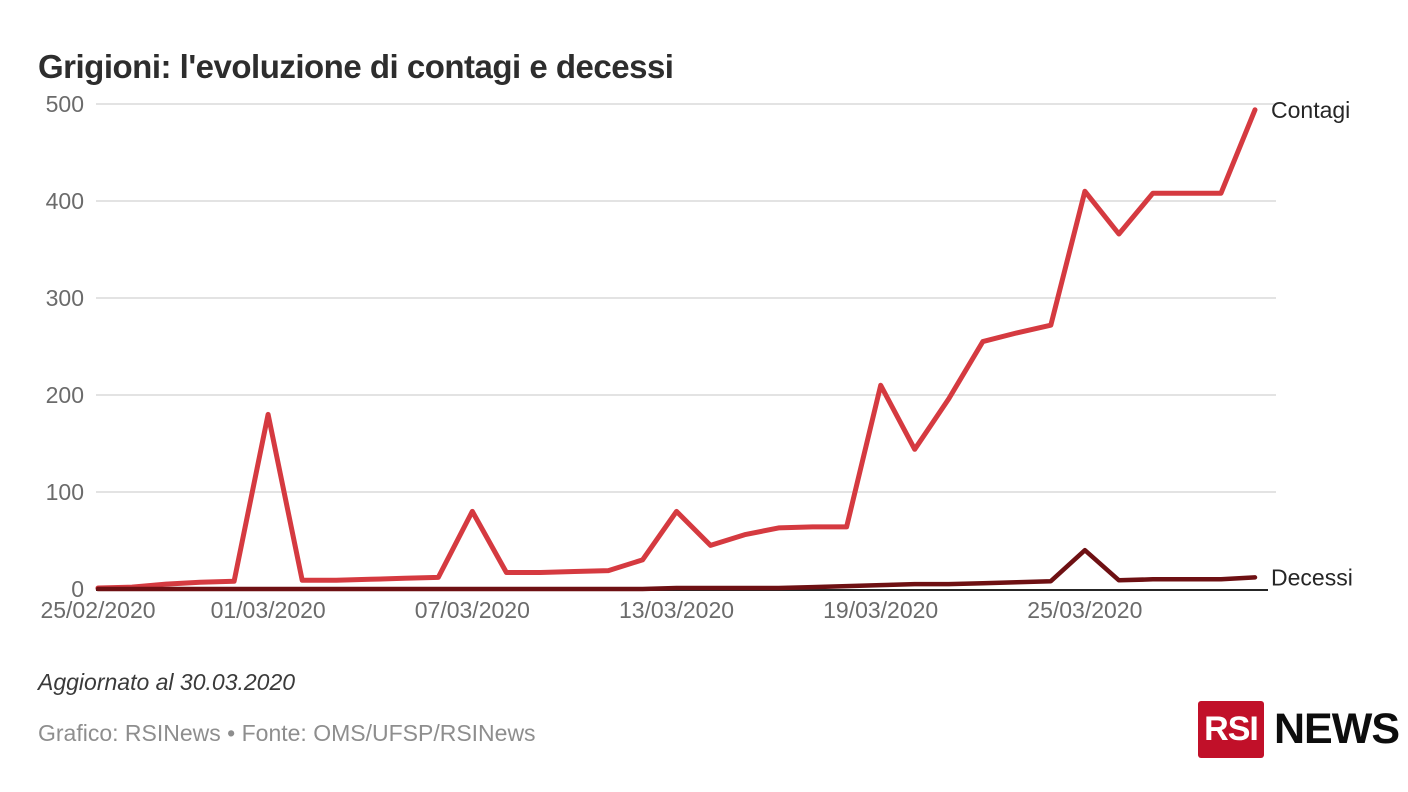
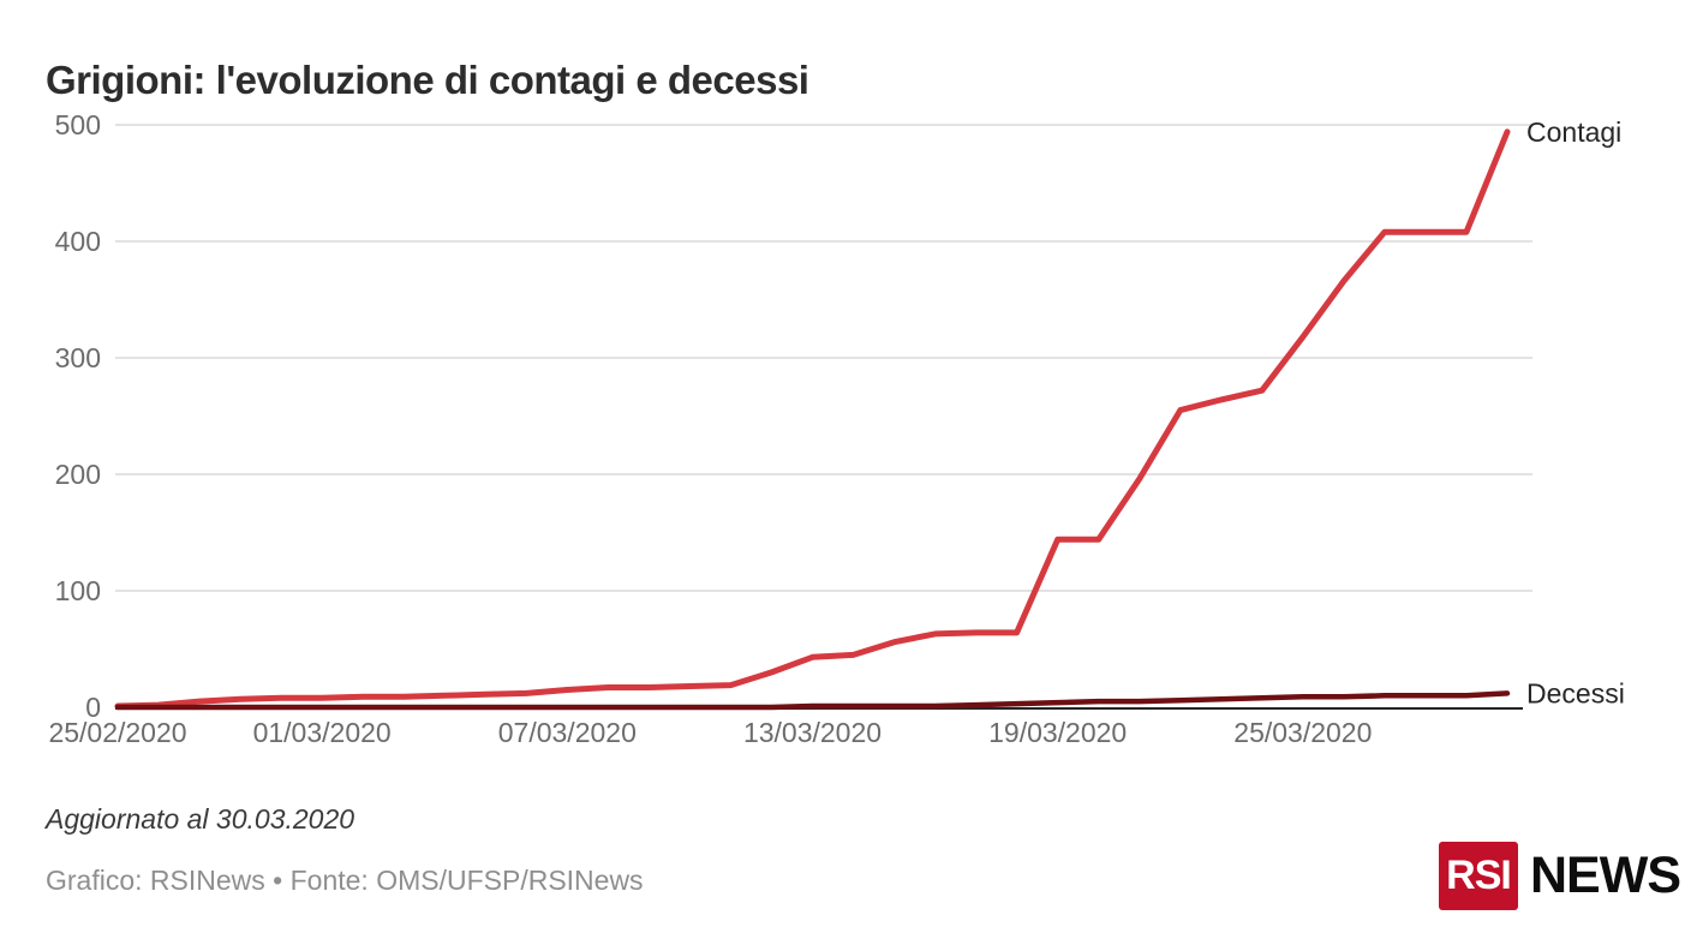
Contagi/01/03/2020: 180 -> 10
Contagi/07/03/2020: 80 -> 20
Contagi/13/03/2020: 80 -> 40
Contagi/19/03/2020: 210 -> 140
Contagi/25/03/2020: 410 -> 320
Decessi/25/03/2020: 40 -> 10
